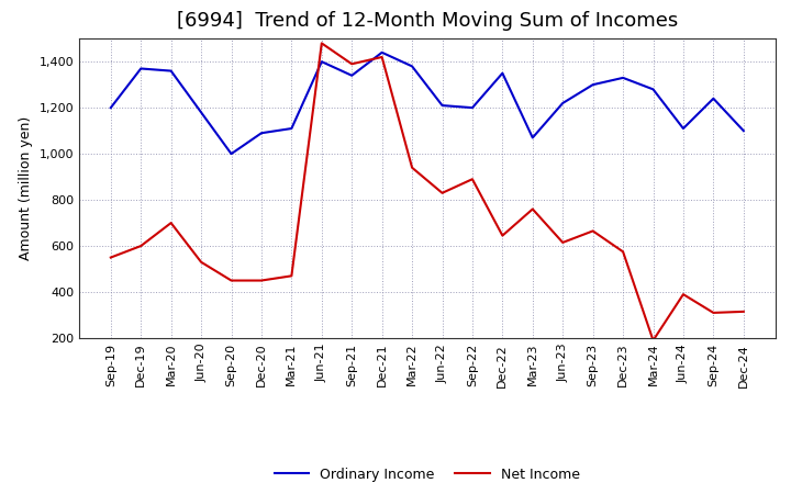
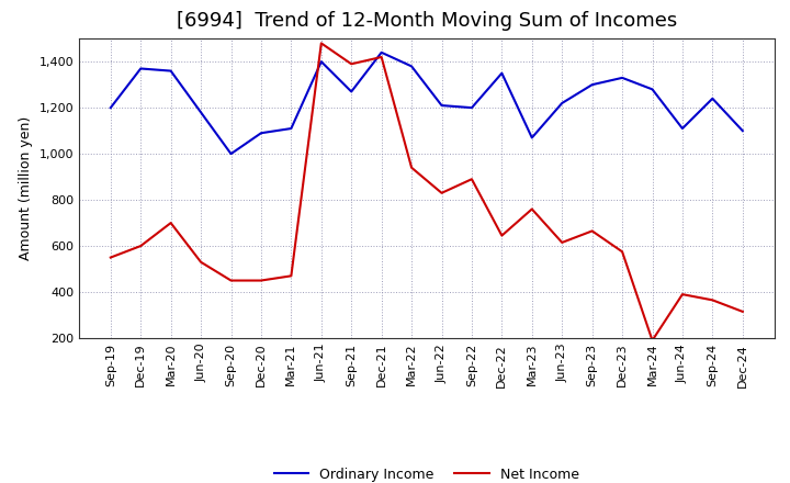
Ordinary Income/Sep-21: 1,340 -> 1,270
Net Income/Sep-24: 310 -> 365
